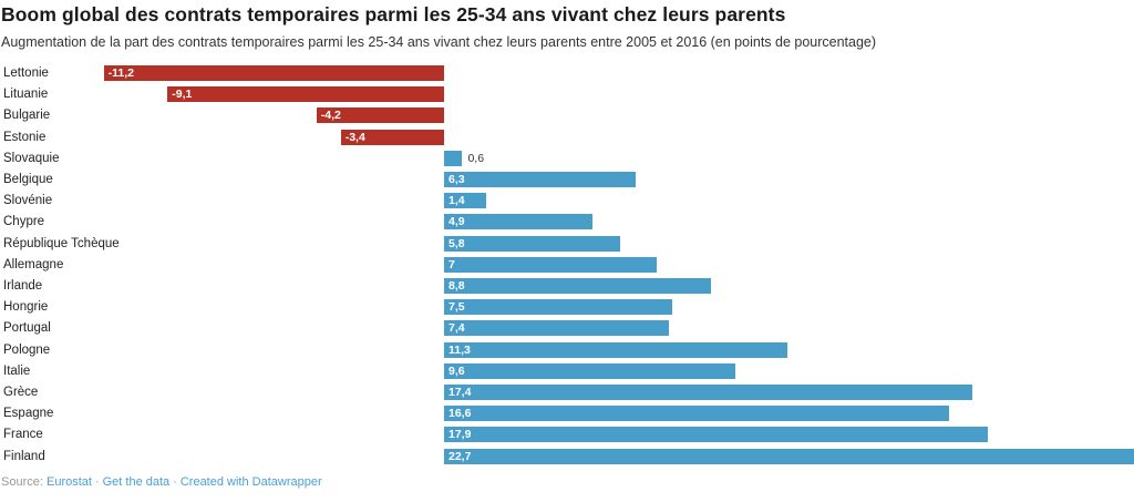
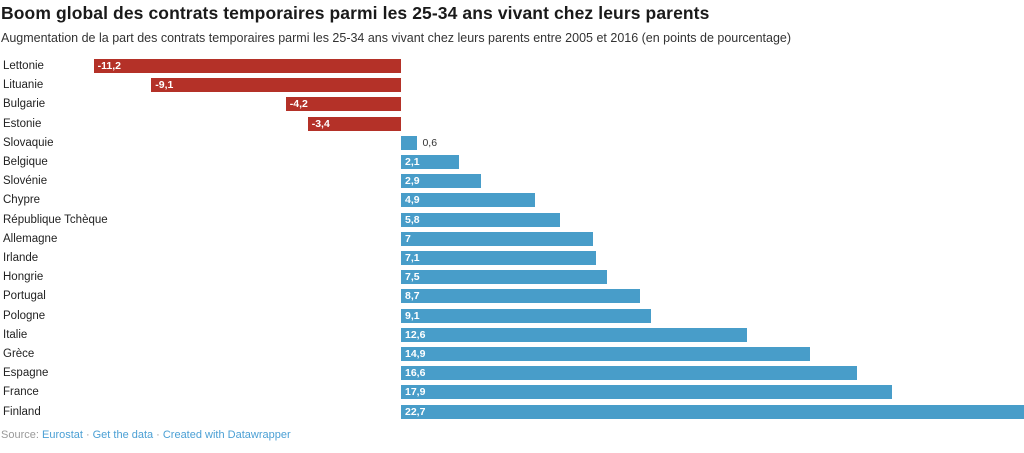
Belgique: 6,3 -> 2,1
Slovénie: 1,4 -> 2,9
Irlande: 8,8 -> 7,1
Portugal: 7,4 -> 8,7
Pologne: 11,3 -> 9,1
Italie: 9,6 -> 12,6
Grèce: 17,4 -> 14,9
